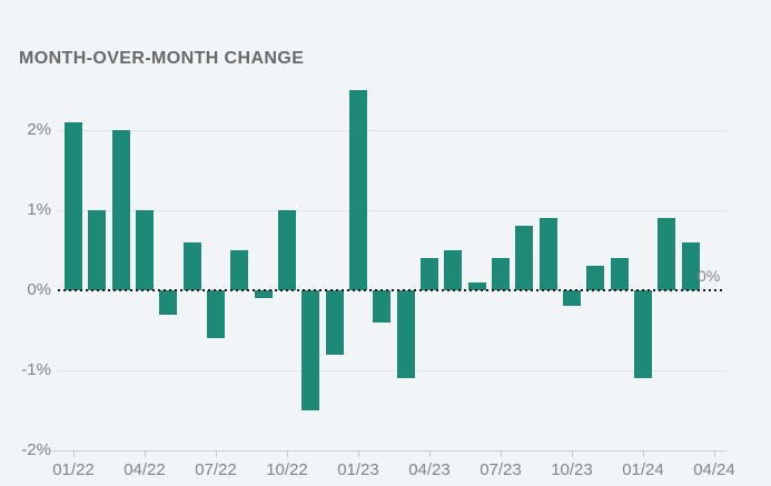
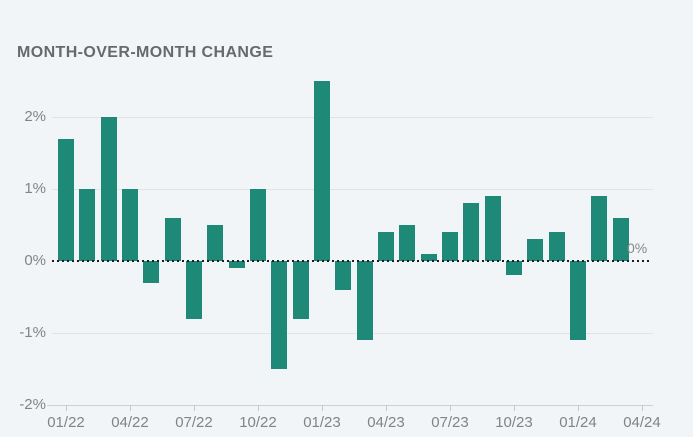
01/22: 2.1% -> 1.7%
07/22: -0.6% -> -0.8%
